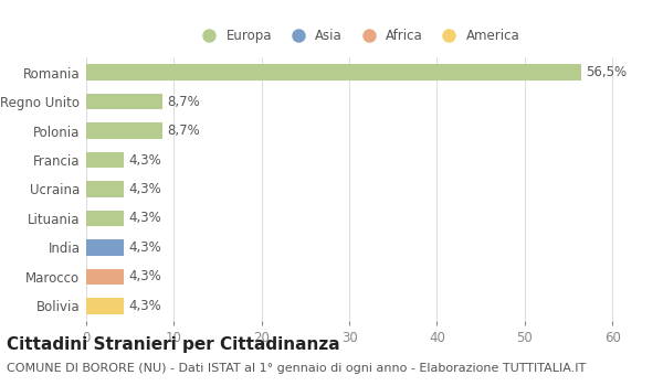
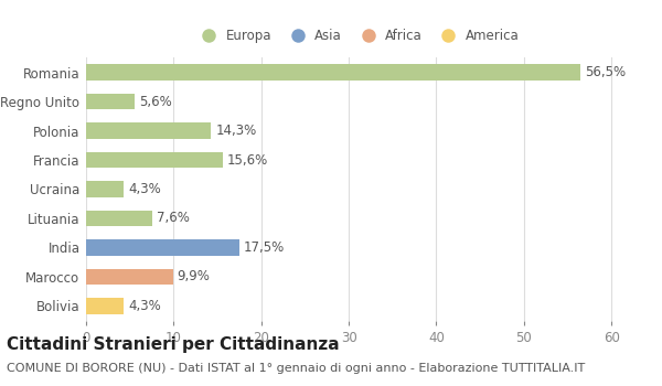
Regno Unito: 8,7% -> 5,6%
Polonia: 8,7% -> 14,3%
Francia: 4,3% -> 15,6%
Lituania: 4,3% -> 7,6%
India: 4,3% -> 17,5%
Marocco: 4,3% -> 9,9%
